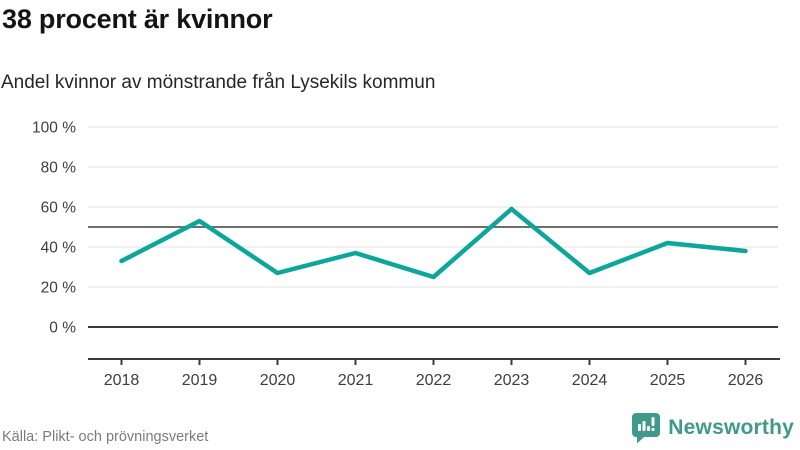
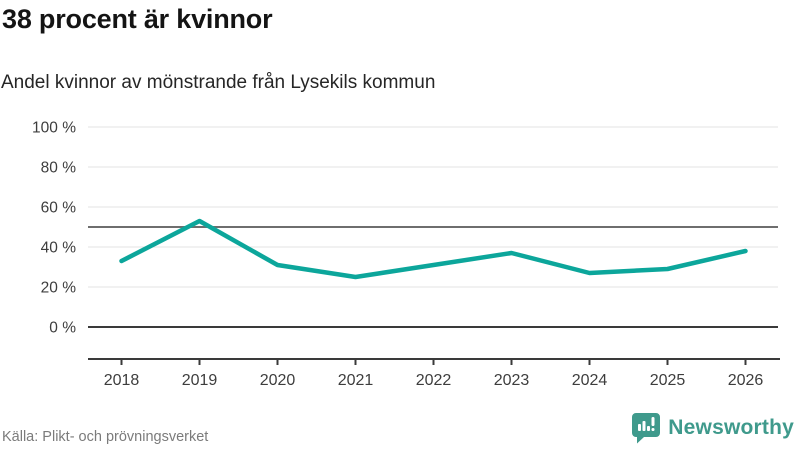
2020: 27% -> 31%
2021: 37% -> 25%
2022: 25% -> 31%
2023: 59% -> 37%
2025: 42% -> 29%
